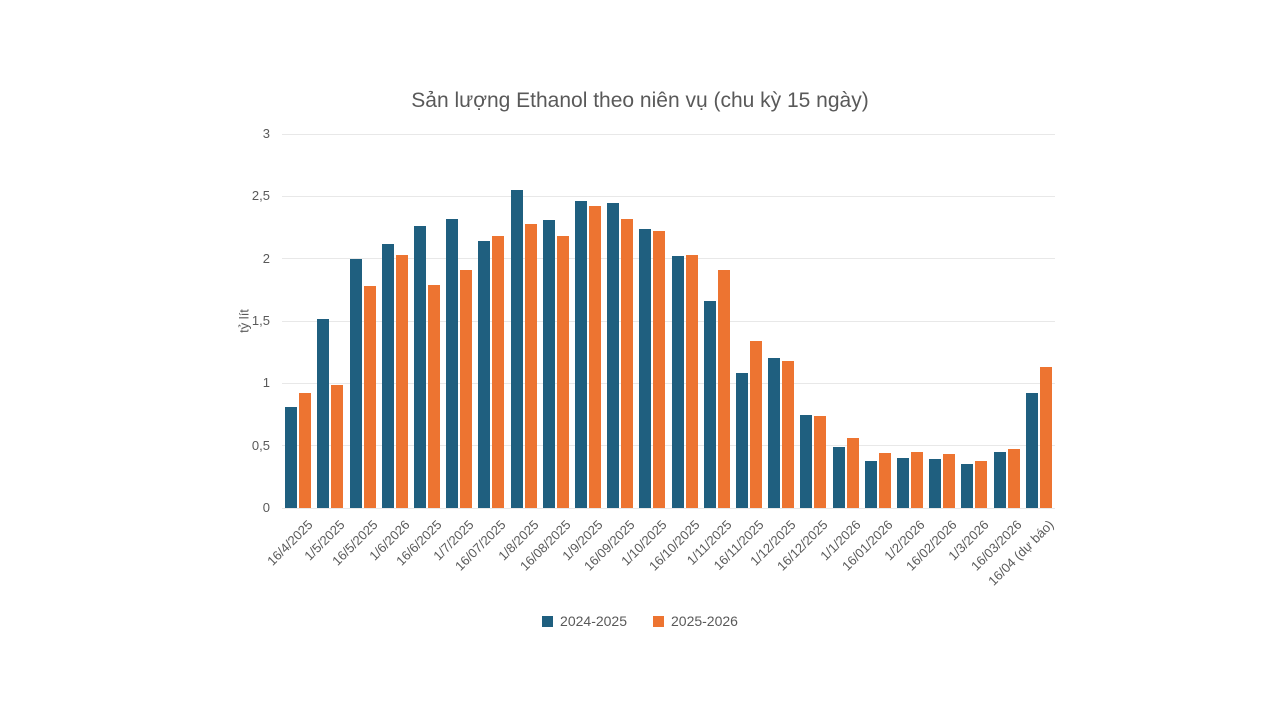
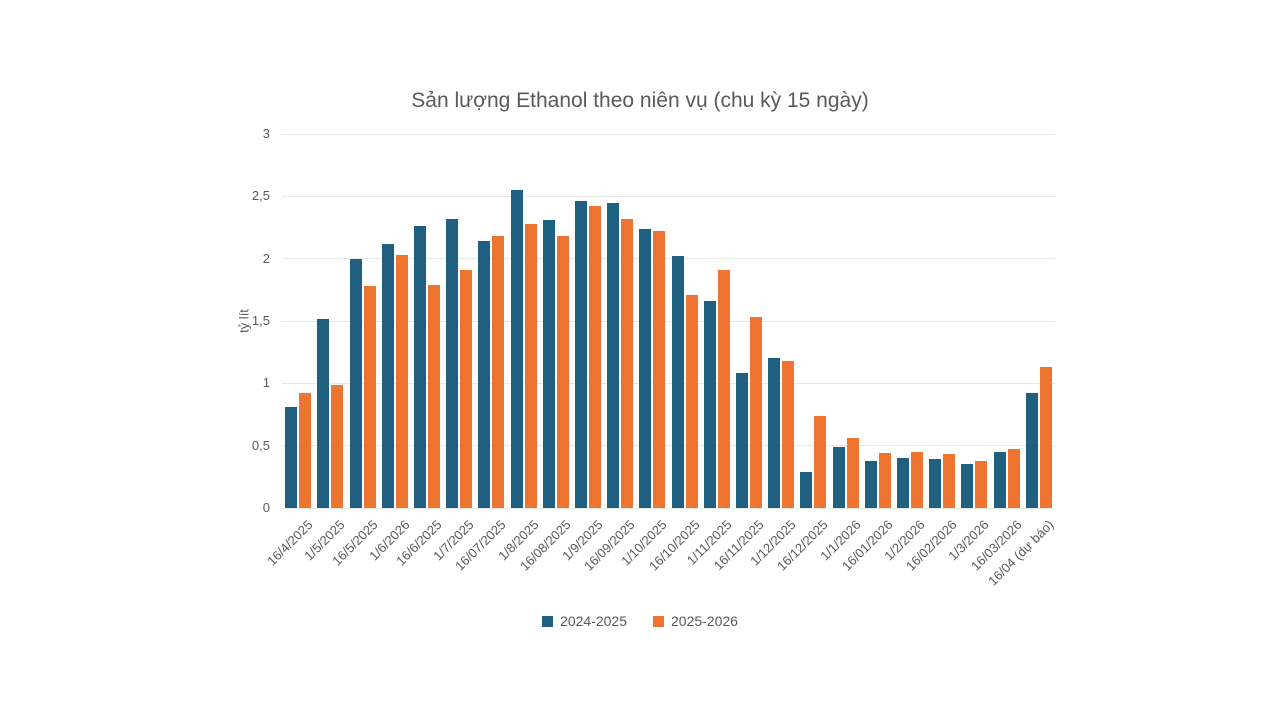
2025-2026/16/10/2025: 2.03 -> 1.71
2025-2026/16/11/2025: 1.34 -> 1.53
2024-2025/16/12/2025: 0.75 -> 0.29
